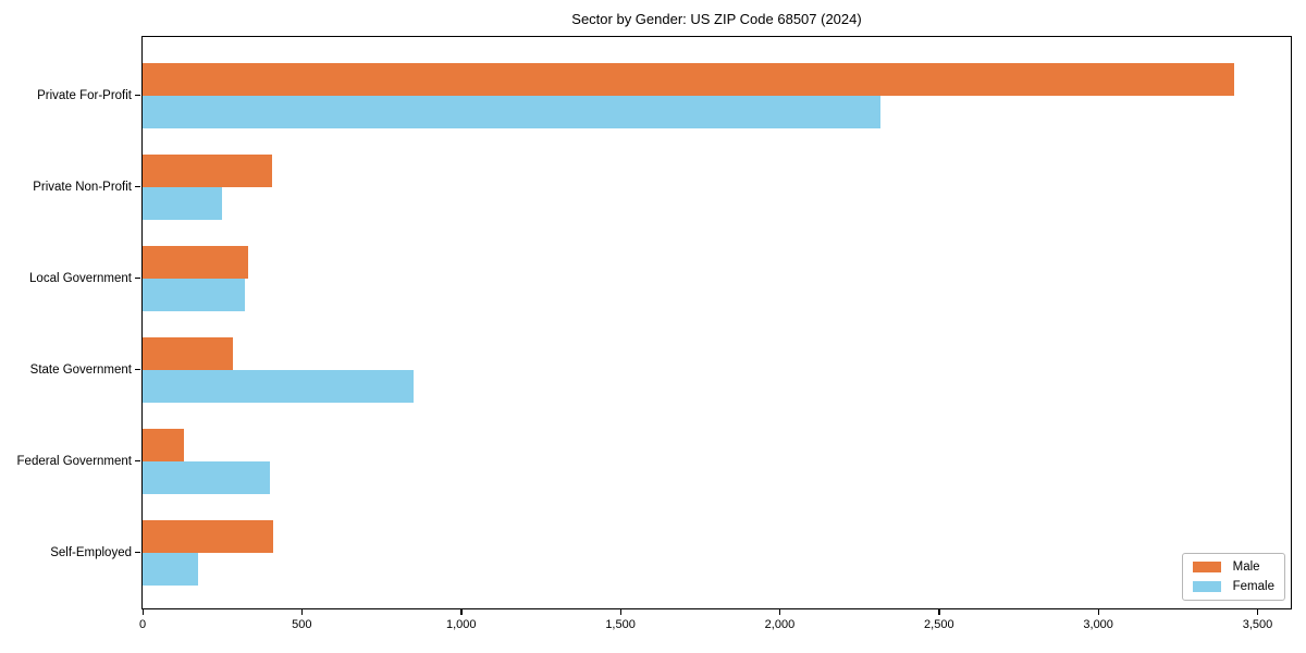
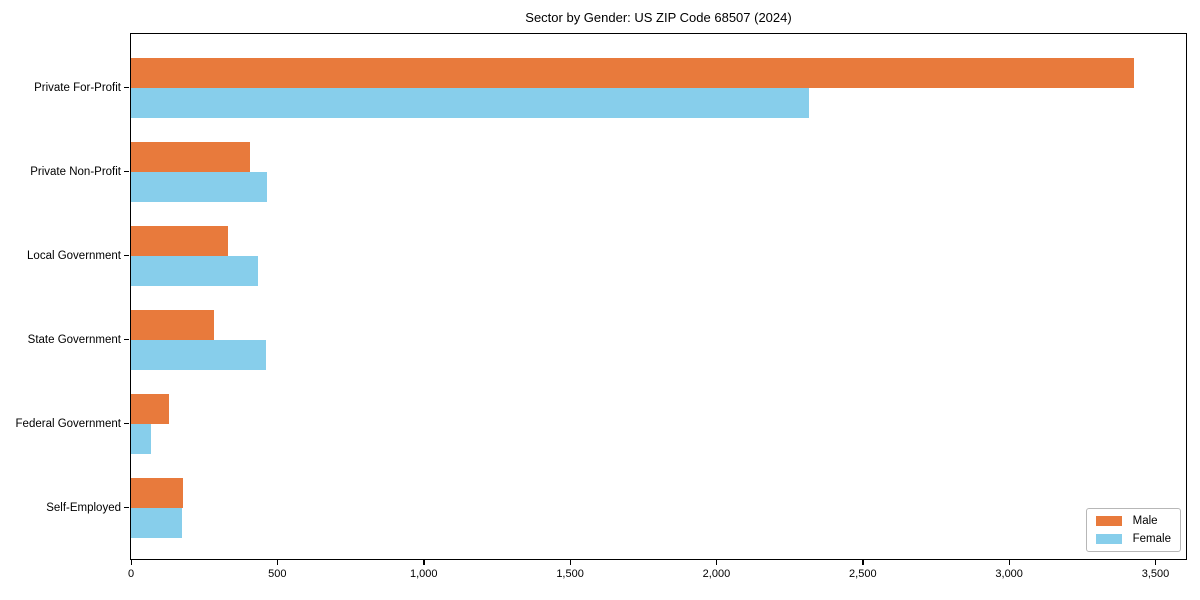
Female/Private Non-Profit: 250 -> 460
Female/Local Government: 320 -> 440
Female/State Government: 850 -> 460
Female/Federal Government: 400 -> 70
Male/Self-Employed: 410 -> 180
